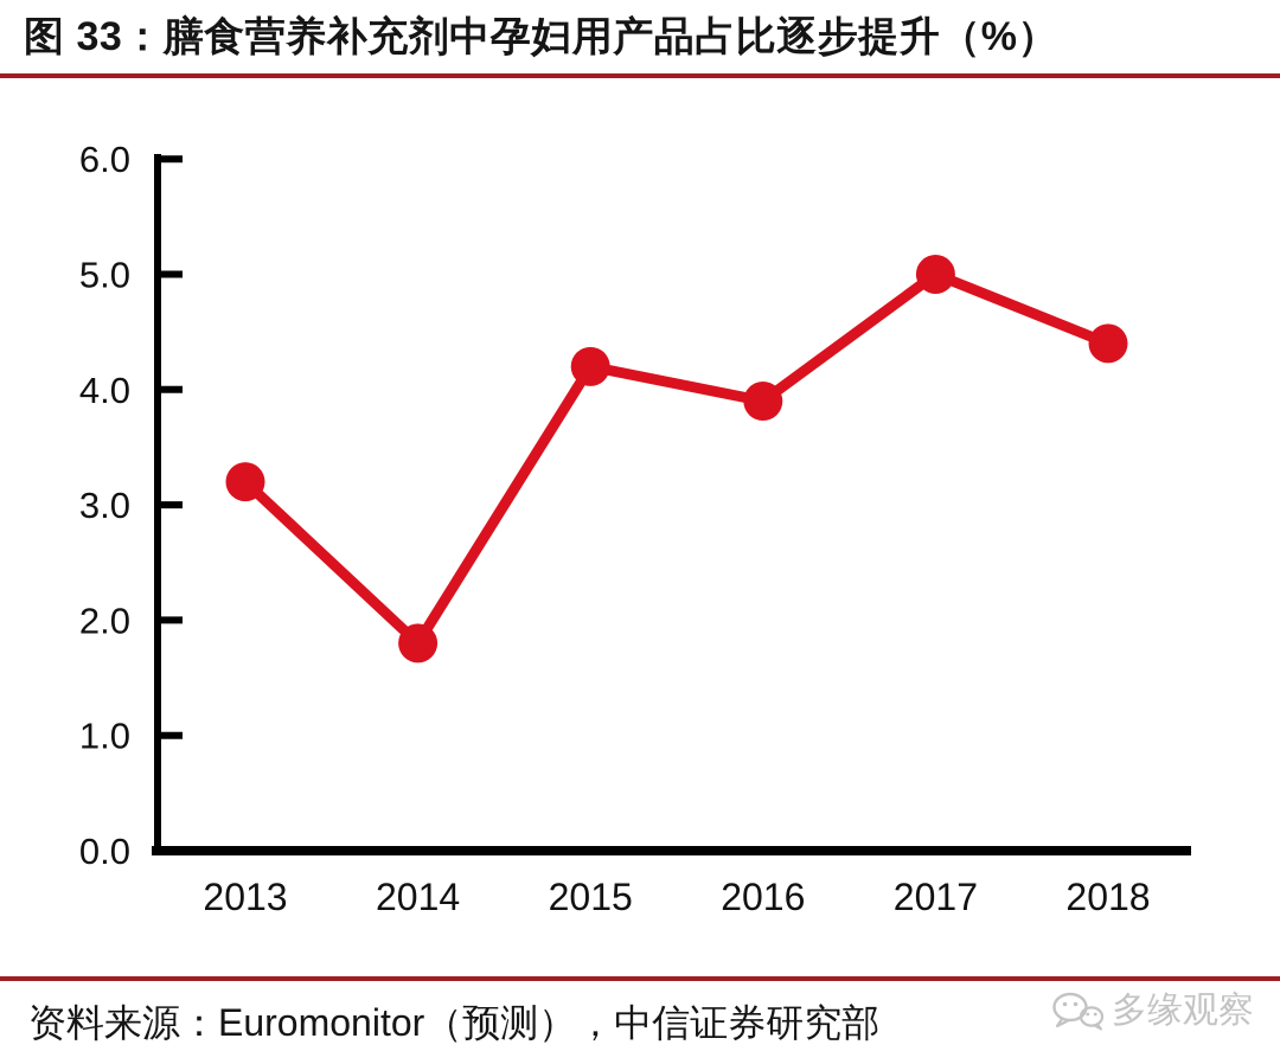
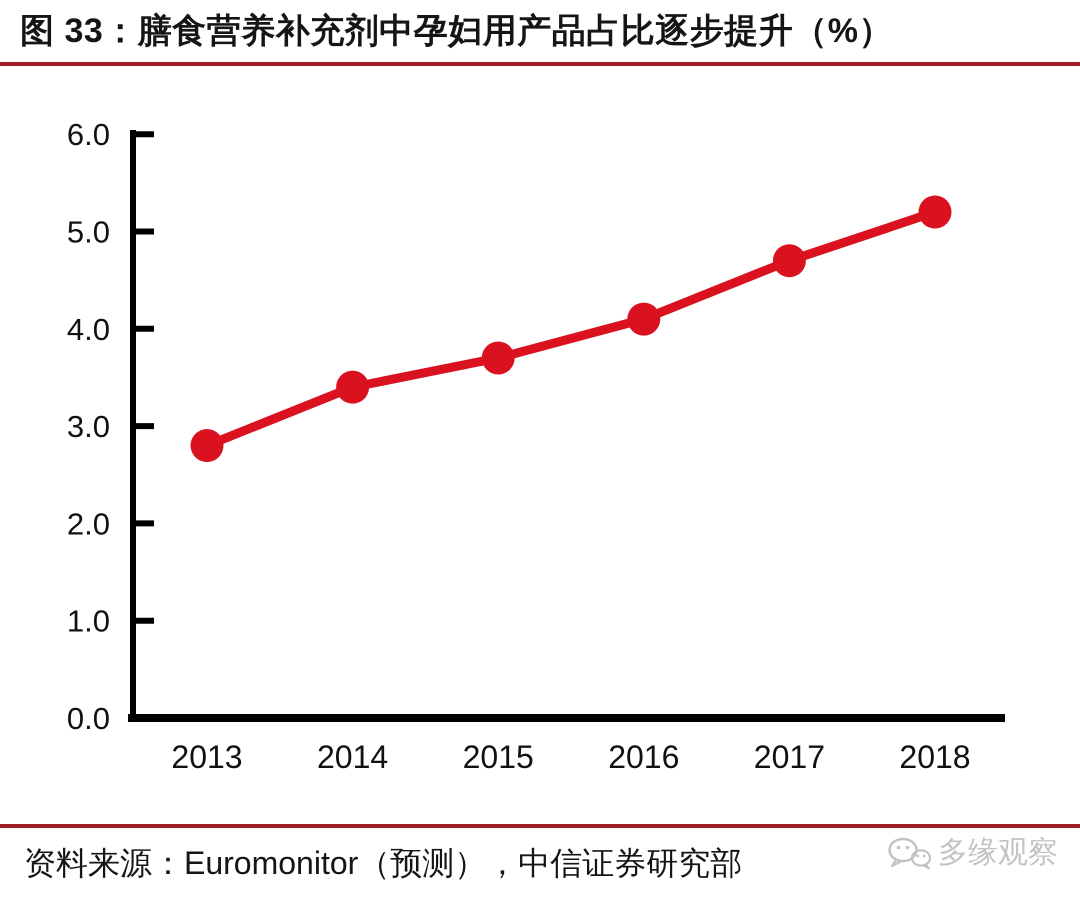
2013: 3.2 -> 2.8
2014: 1.8 -> 3.4
2015: 4.2 -> 3.7
2016: 3.9 -> 4.1
2017: 5.0 -> 4.7
2018: 4.4 -> 5.2
